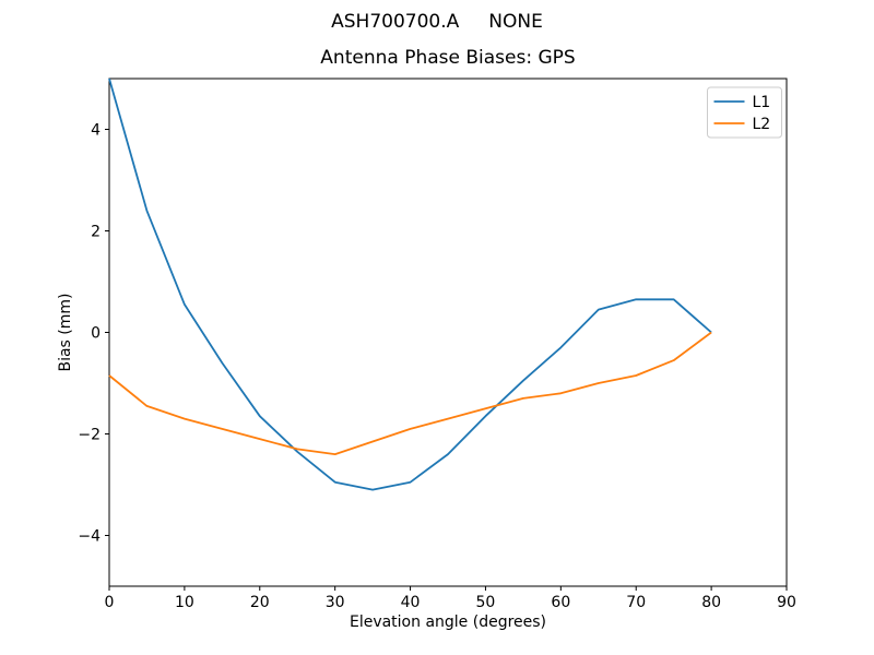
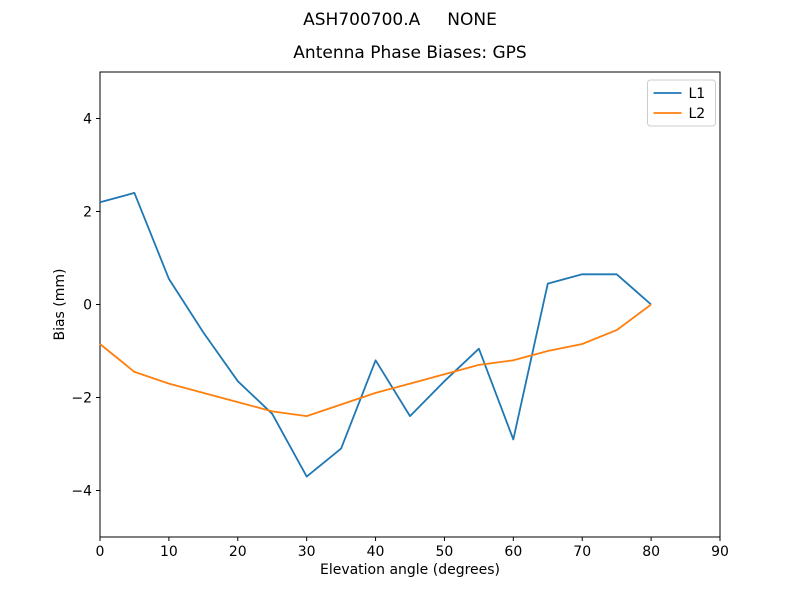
L1/0: 5.0 -> 2.2
L1/30: -3.0 -> -3.7
L1/40: -3.0 -> -1.2
L1/60: -0.3 -> -2.9
